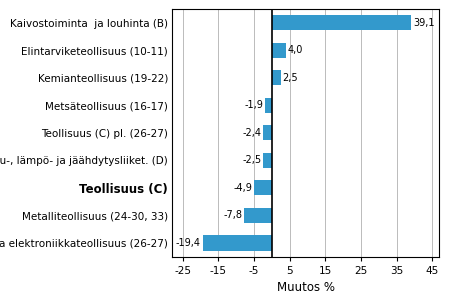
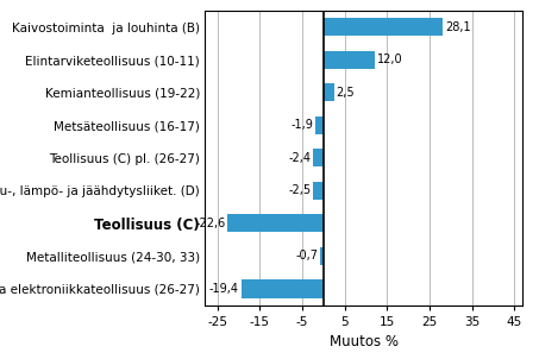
Kaivostoiminta ja louhinta (B): 39,1 -> 28,1
Elintarviketeollisuus (10-11): 4,0 -> 12,0
Teollisuus (C): -4,9 -> -22,6
Metalliteollisuus (24-30, 33): -7,8 -> -0,7
